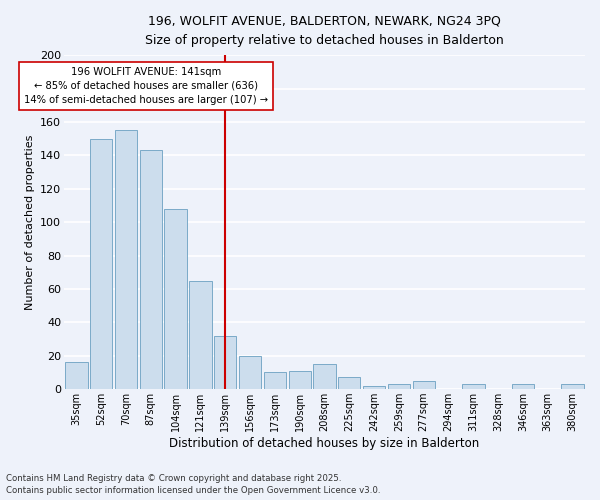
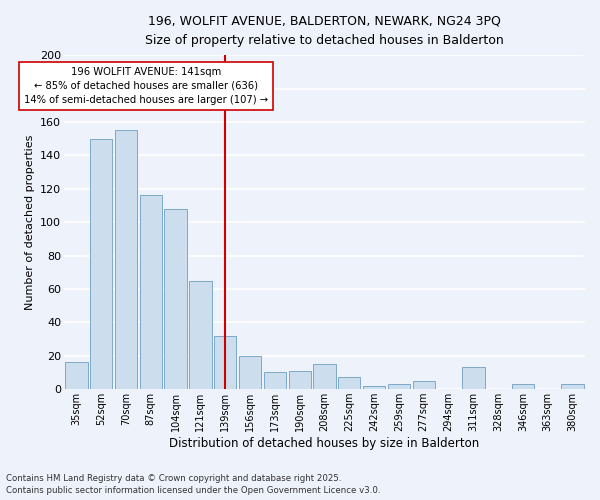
87sqm: 143 -> 116
311sqm: 3 -> 13
